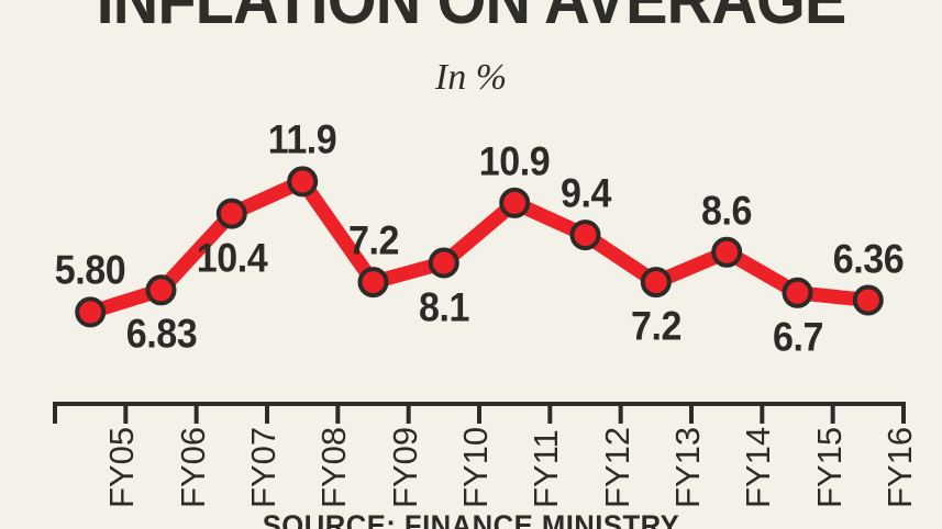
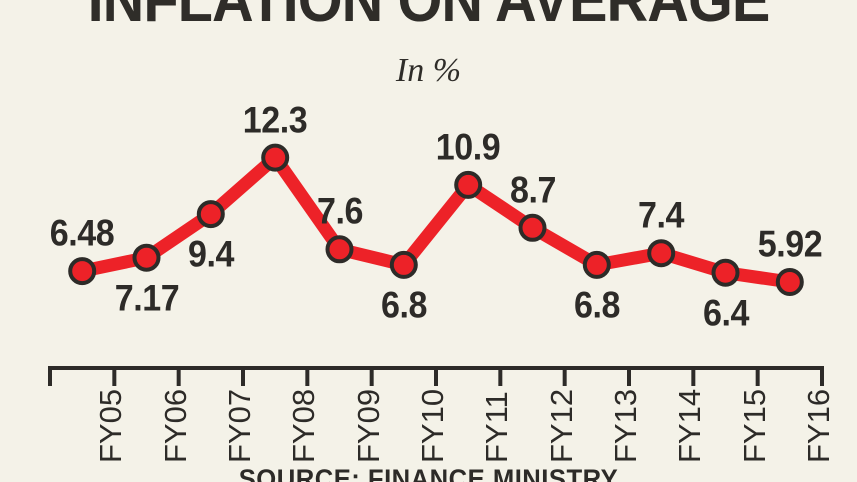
FY05: 5.80 -> 6.48
FY06: 6.83 -> 7.17
FY07: 10.4 -> 9.4
FY08: 11.9 -> 12.3
FY09: 7.2 -> 7.6
FY10: 8.1 -> 6.8
FY12: 9.4 -> 8.7
FY13: 7.2 -> 6.8
FY14: 8.6 -> 7.4
FY15: 6.7 -> 6.4
FY16: 6.36 -> 5.92
